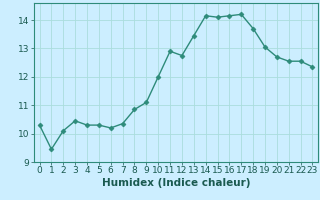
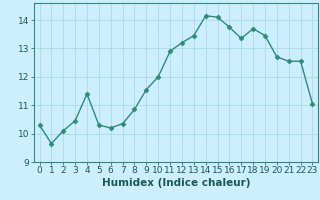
1: 9.45 -> 9.65
4: 10.30 -> 11.40
9: 11.10 -> 11.55
12: 12.75 -> 13.20
16: 14.15 -> 13.75
17: 14.20 -> 13.35
19: 13.05 -> 13.45
23: 12.35 -> 11.05
